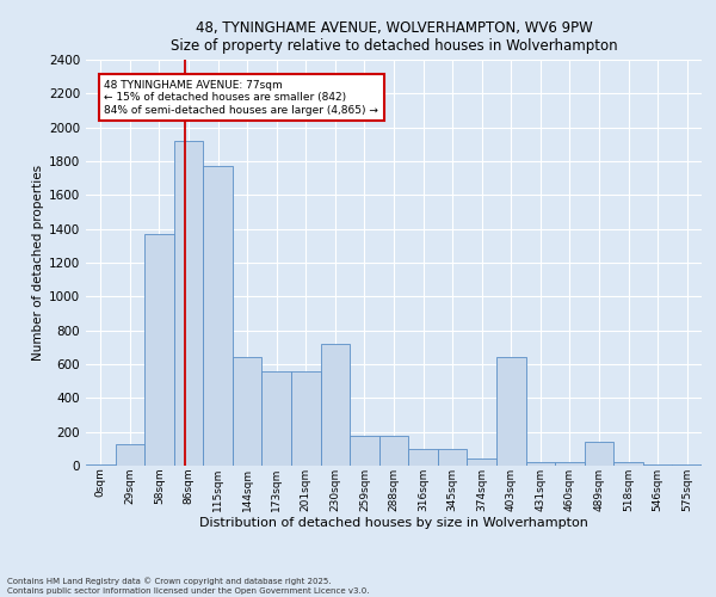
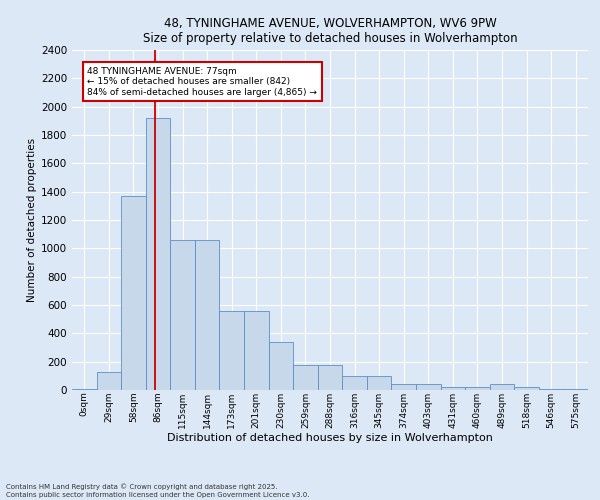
115sqm: 1770 -> 1060
144sqm: 640 -> 1060
230sqm: 720 -> 340
403sqm: 640 -> 40
489sqm: 140 -> 40
